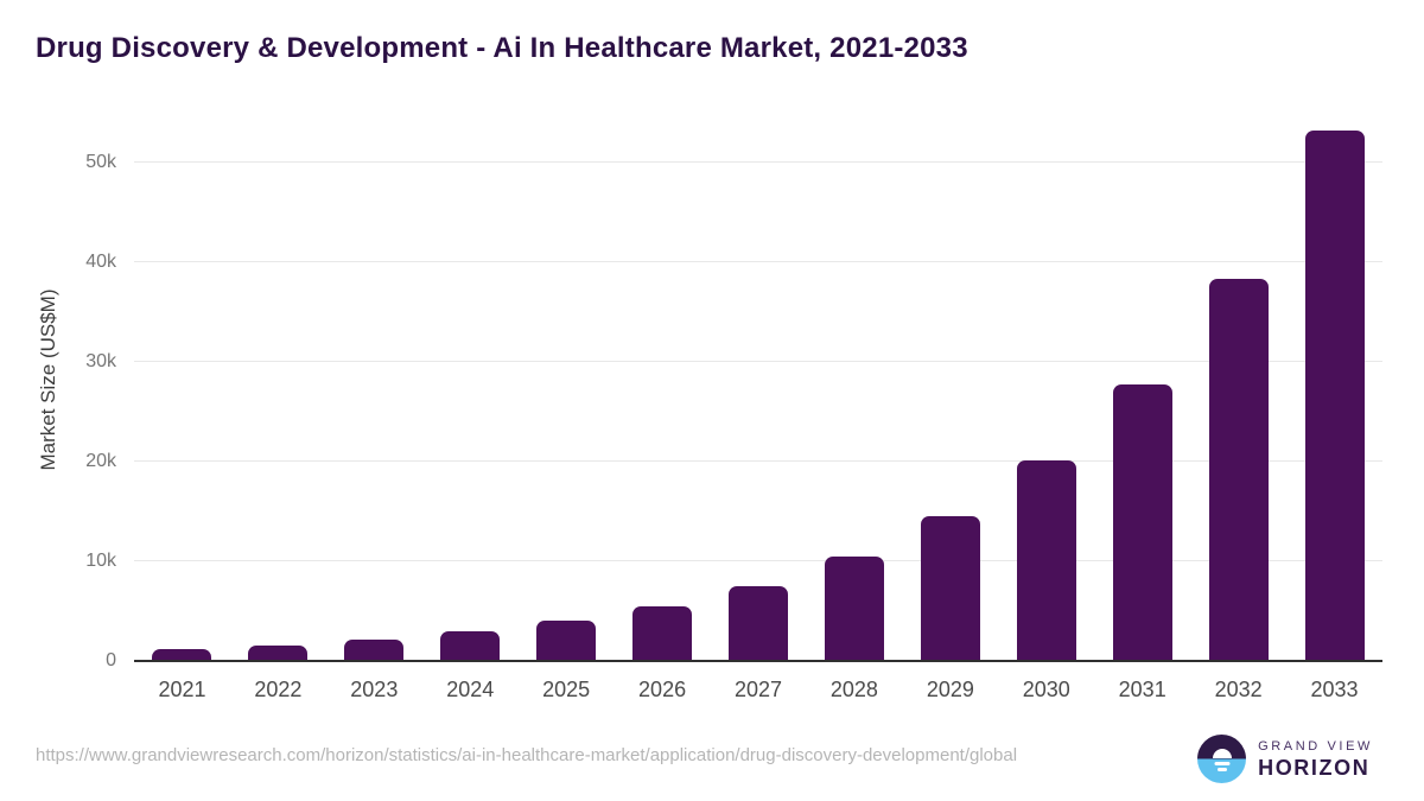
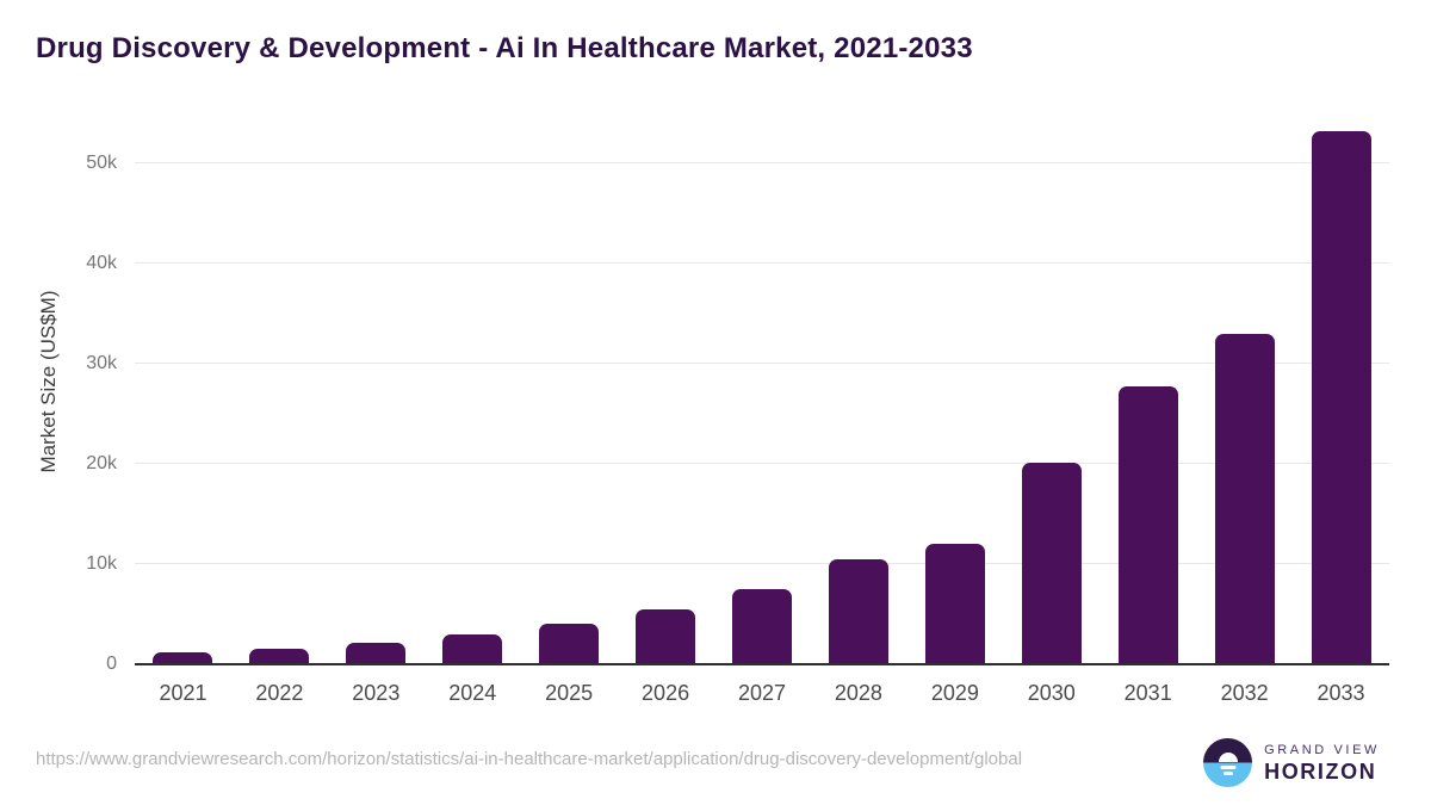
2029: 14k -> 12k
2032: 38k -> 33k
